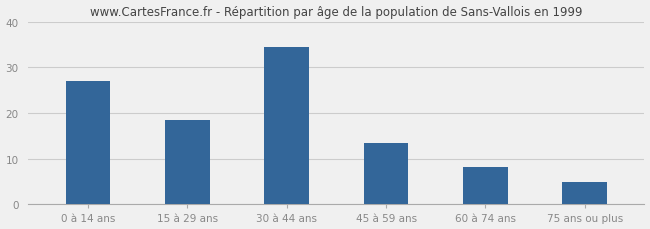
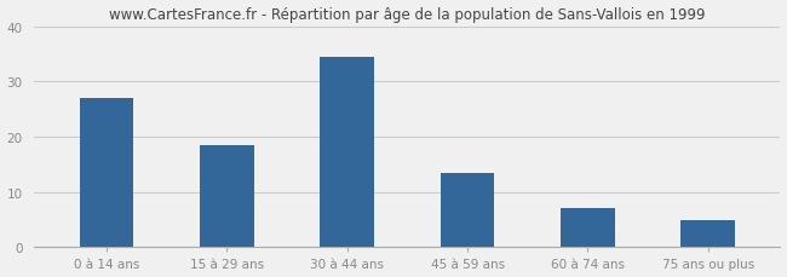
60 à 74 ans: 8.2 -> 7.0
